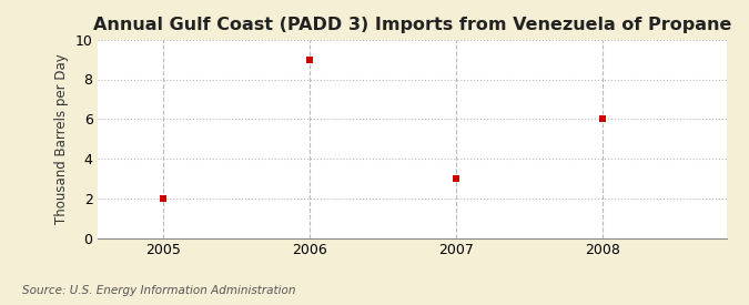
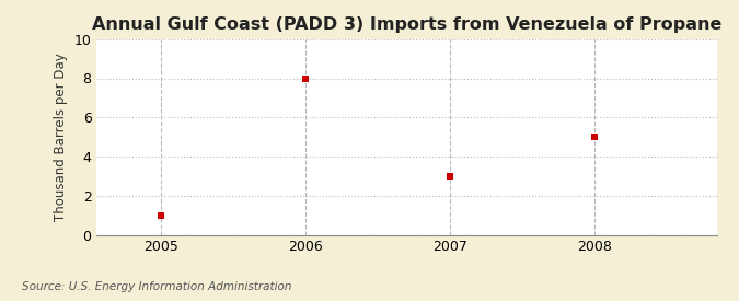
2005: 2 -> 1
2006: 9 -> 8
2008: 6 -> 5
